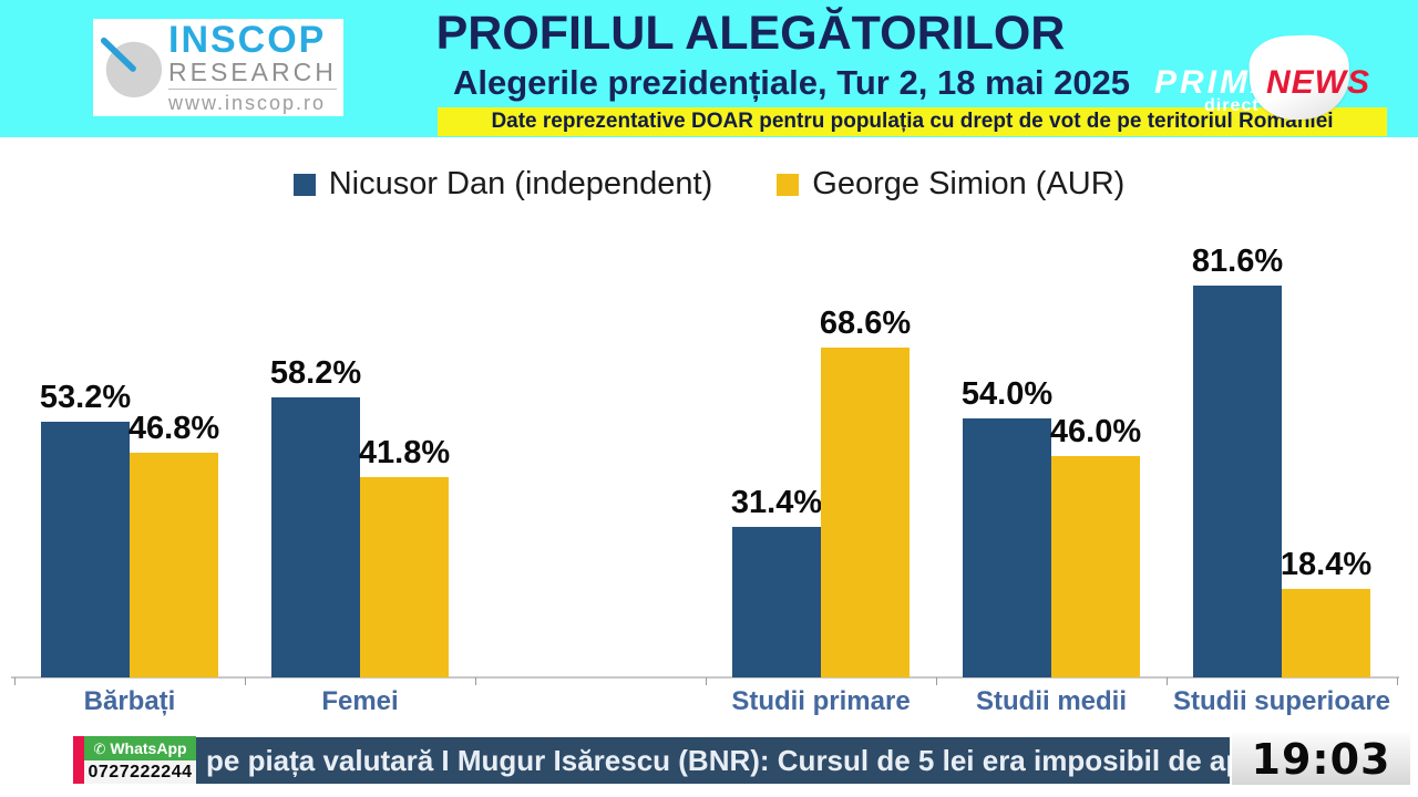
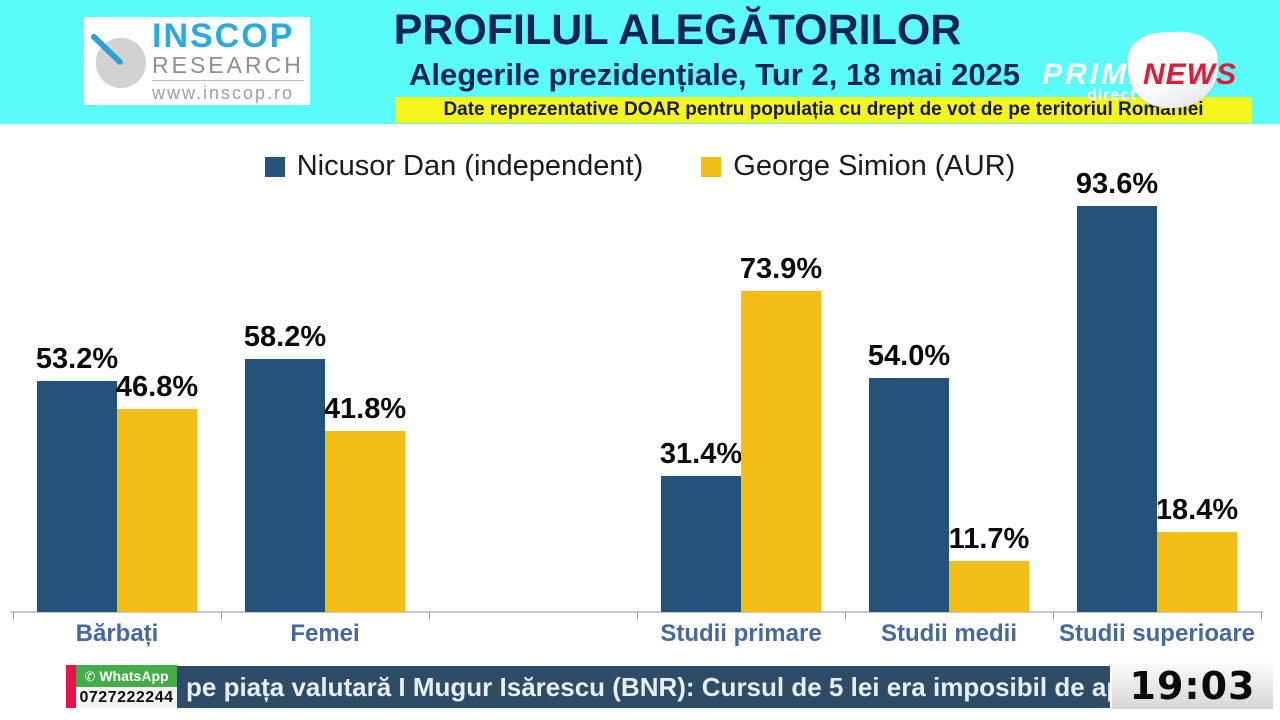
George Simion (AUR)/Studii primare: 68.6% -> 73.9%
George Simion (AUR)/Studii medii: 46.0% -> 11.7%
Nicusor Dan (independent)/Studii superioare: 81.6% -> 93.6%
